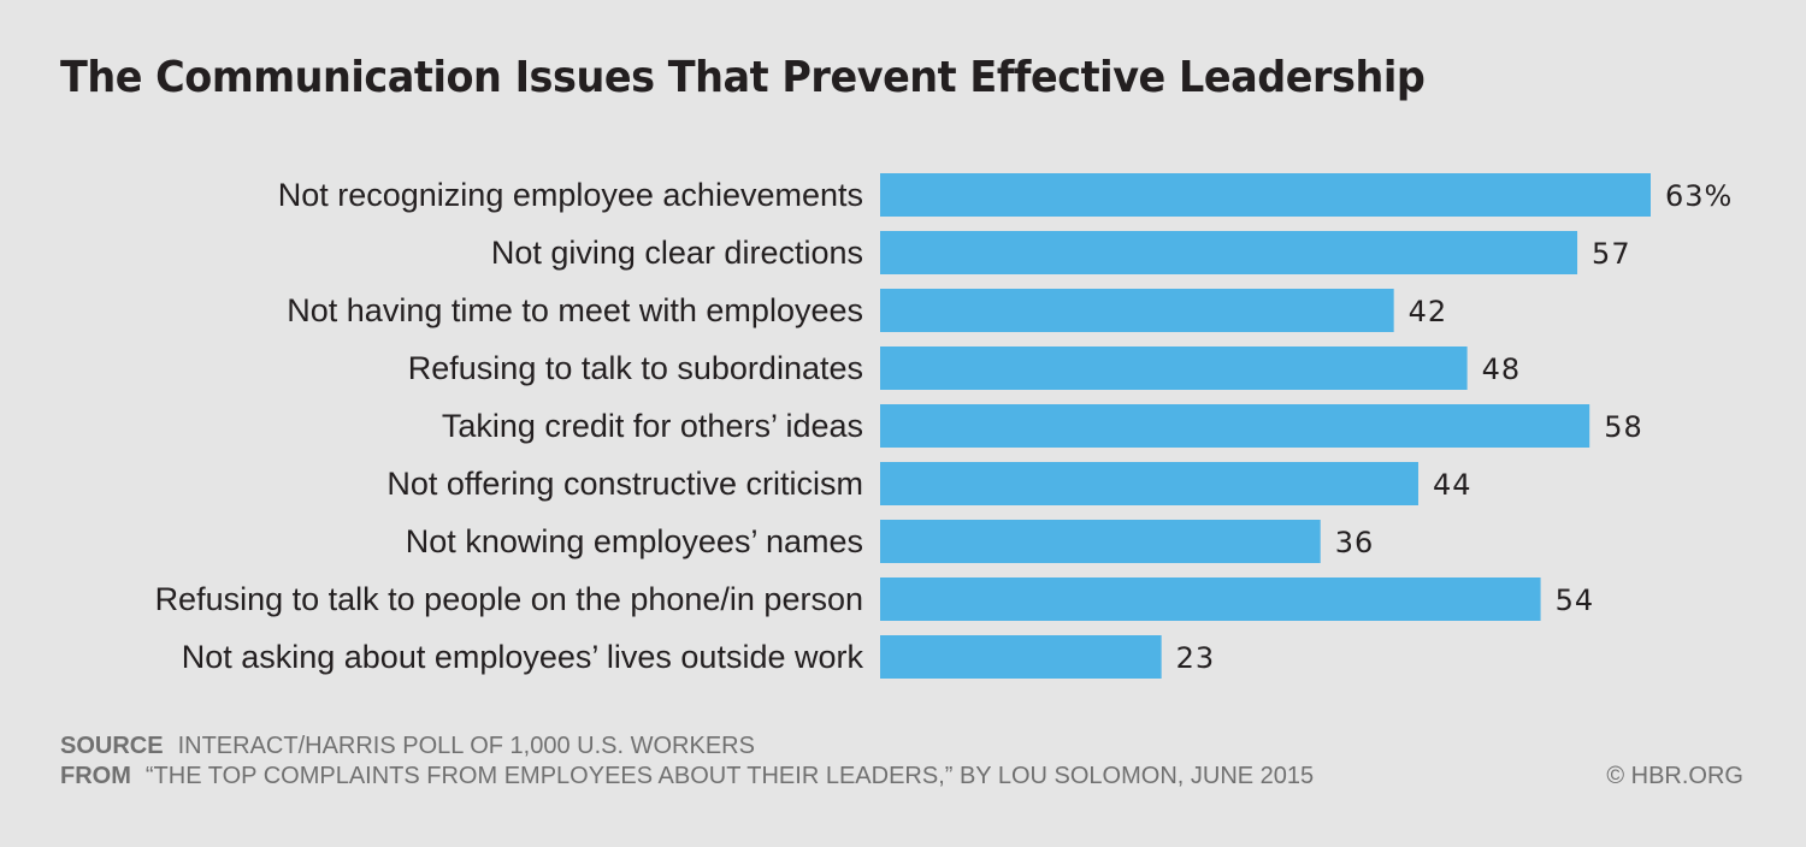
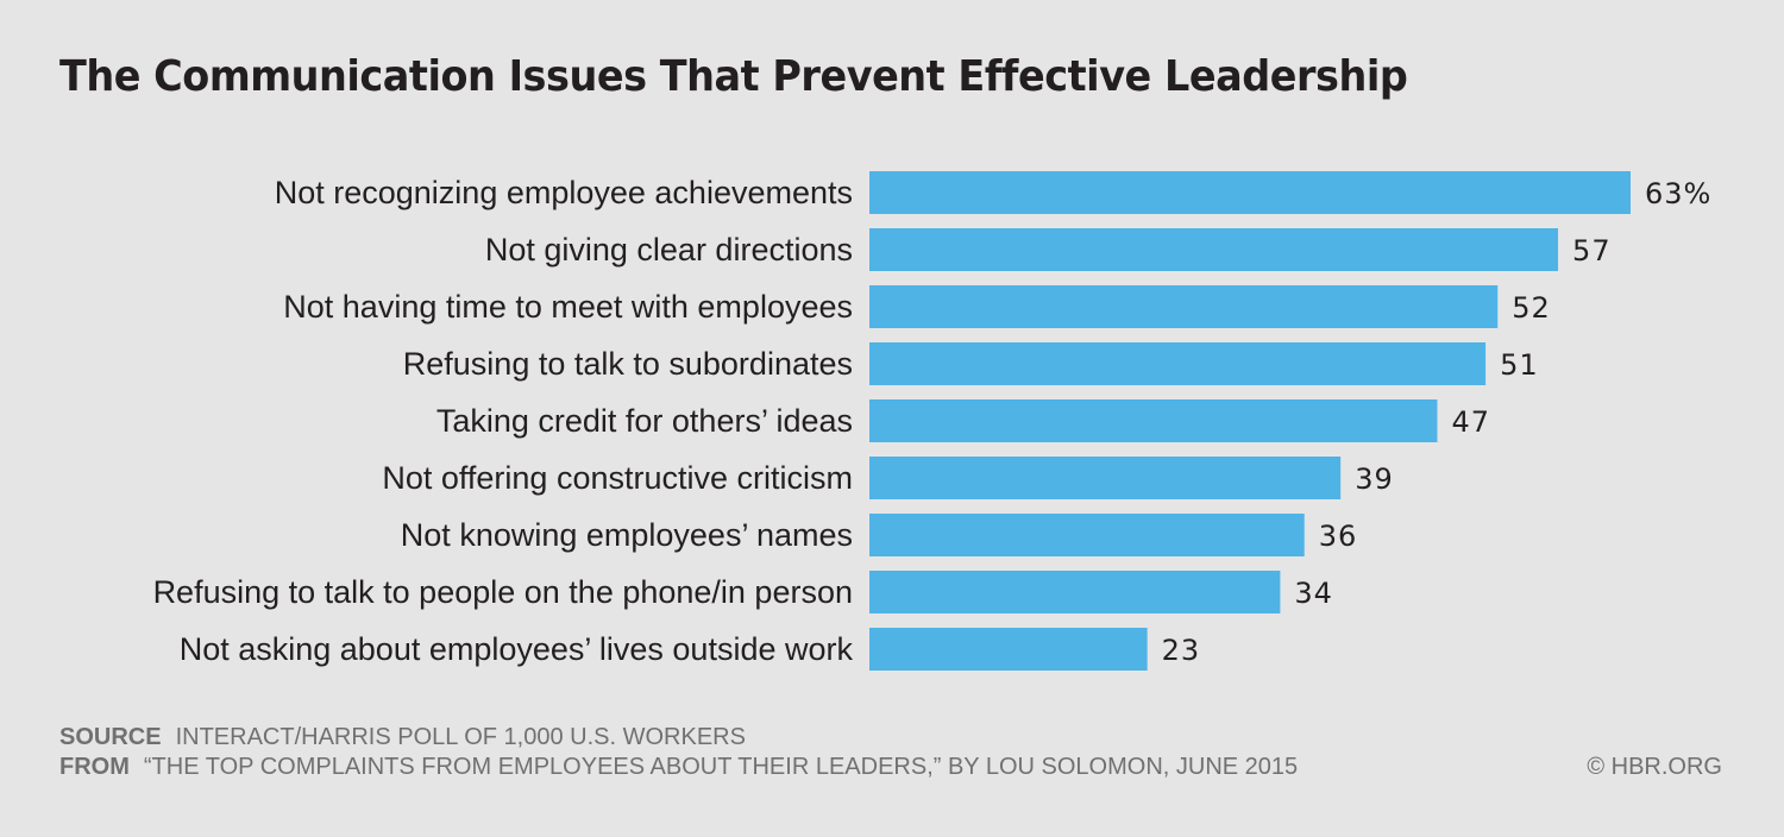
Not having time to meet with employees: 42 -> 52
Refusing to talk to subordinates: 48 -> 51
Taking credit for others’ ideas: 58 -> 47
Not offering constructive criticism: 44 -> 39
Refusing to talk to people on the phone/in person: 54 -> 34
